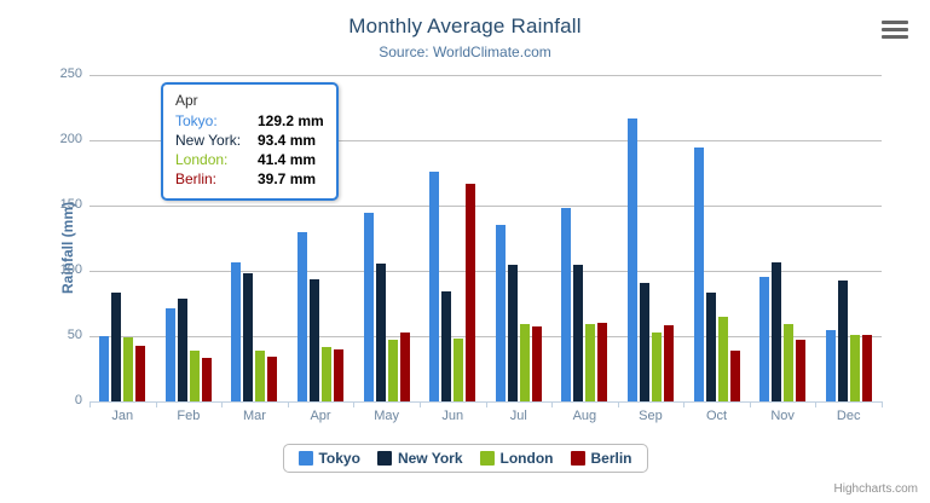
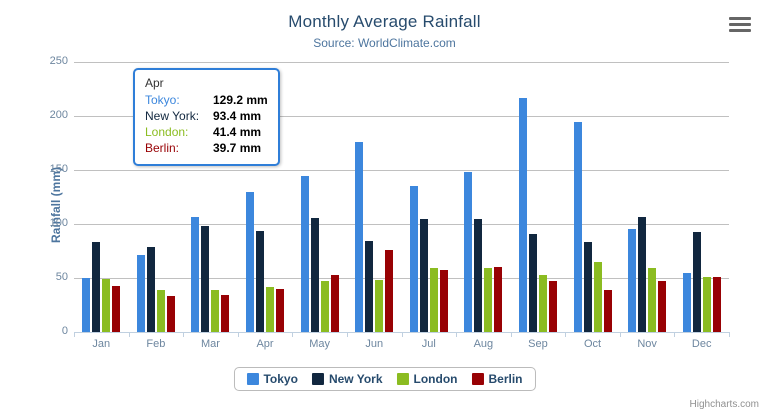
Berlin/Jun: 167 -> 76
Berlin/Sep: 58 -> 48
